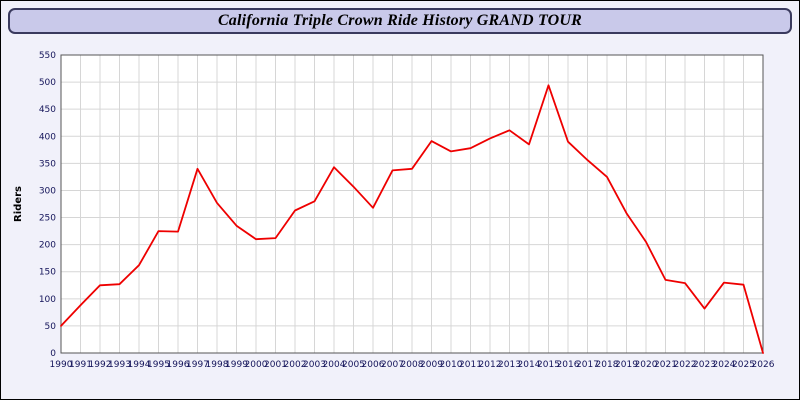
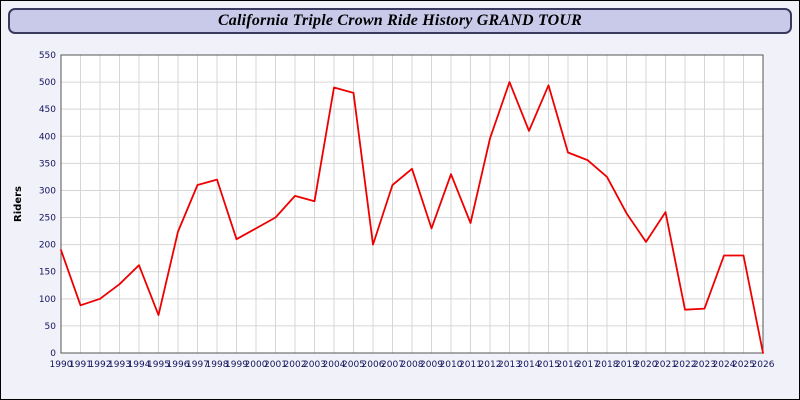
1990: 50 -> 190
1992: 120 -> 100
1995: 220 -> 70
1997: 340 -> 310
1998: 280 -> 320
1999: 240 -> 210
2000: 210 -> 230
2001: 210 -> 250
2002: 260 -> 290
2004: 340 -> 490
2005: 310 -> 480
2006: 270 -> 200
2007: 340 -> 310
2009: 390 -> 230
2010: 370 -> 330
2011: 380 -> 240
2013: 410 -> 500
2014: 380 -> 410
2016: 390 -> 370
2021: 140 -> 260
2022: 130 -> 80
2024: 130 -> 180
2025: 130 -> 180
